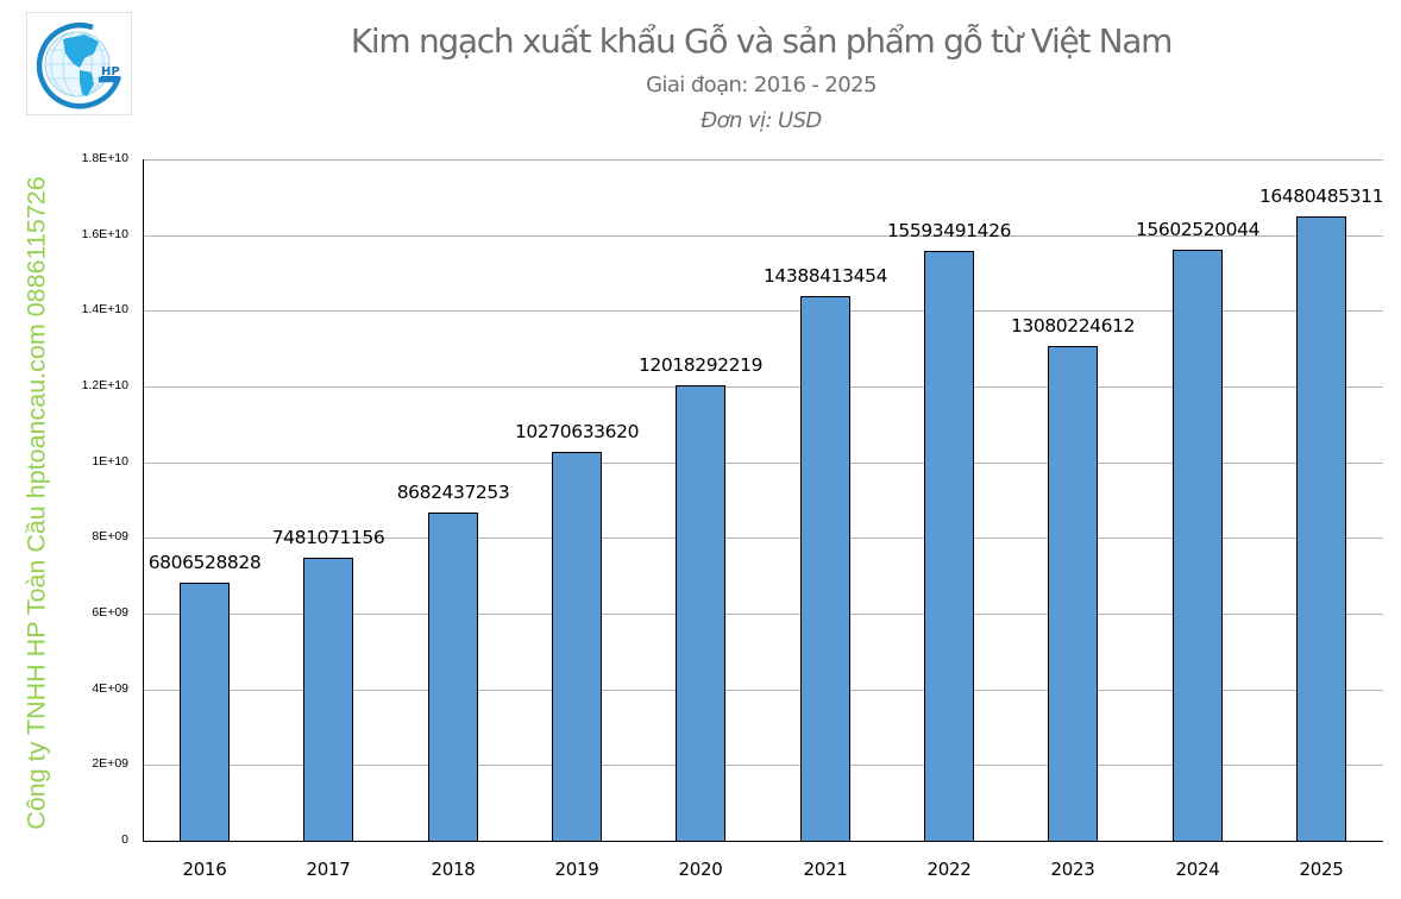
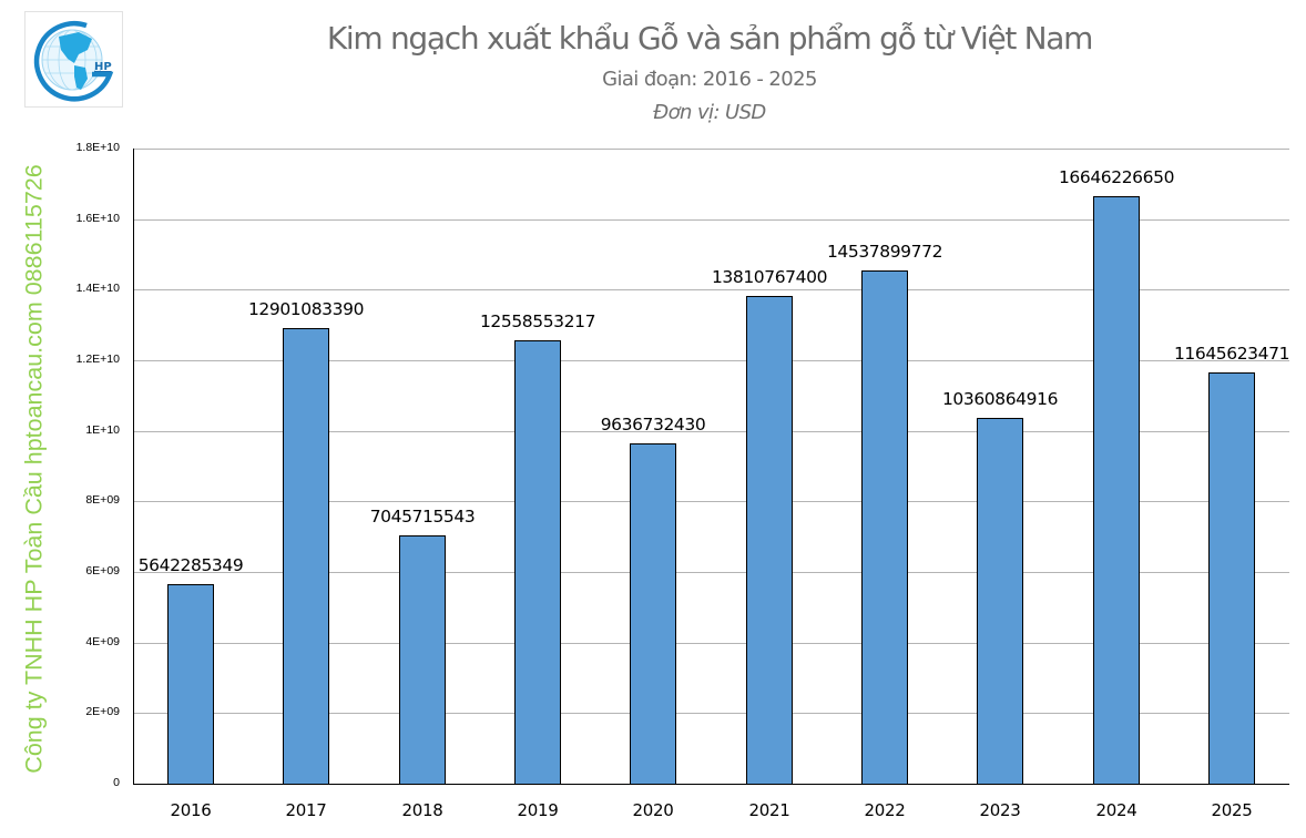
2016: 6806528828 -> 5642285349
2017: 7481071156 -> 12901083390
2018: 8682437253 -> 7045715543
2019: 10270633620 -> 12558553217
2020: 12018292219 -> 9636732430
2021: 14388413454 -> 13810767400
2022: 15593491426 -> 14537899772
2023: 13080224612 -> 10360864916
2024: 15602520044 -> 16646226650
2025: 16480485311 -> 11645623471
